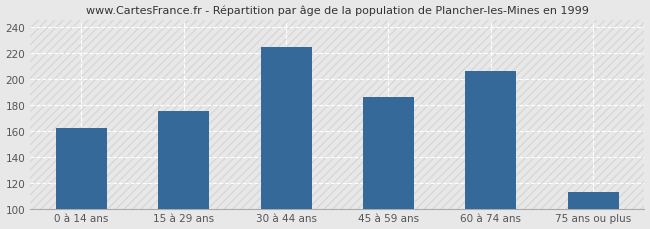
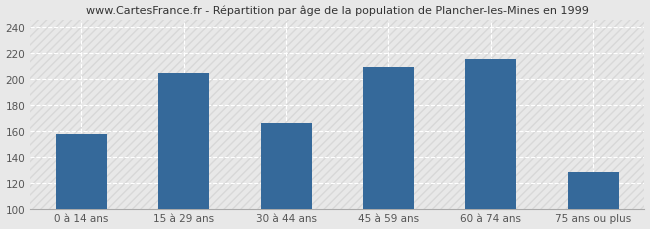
0 à 14 ans: 162 -> 157
15 à 29 ans: 175 -> 204
30 à 44 ans: 224 -> 166
45 à 59 ans: 186 -> 209
60 à 74 ans: 206 -> 215
75 ans ou plus: 113 -> 128
